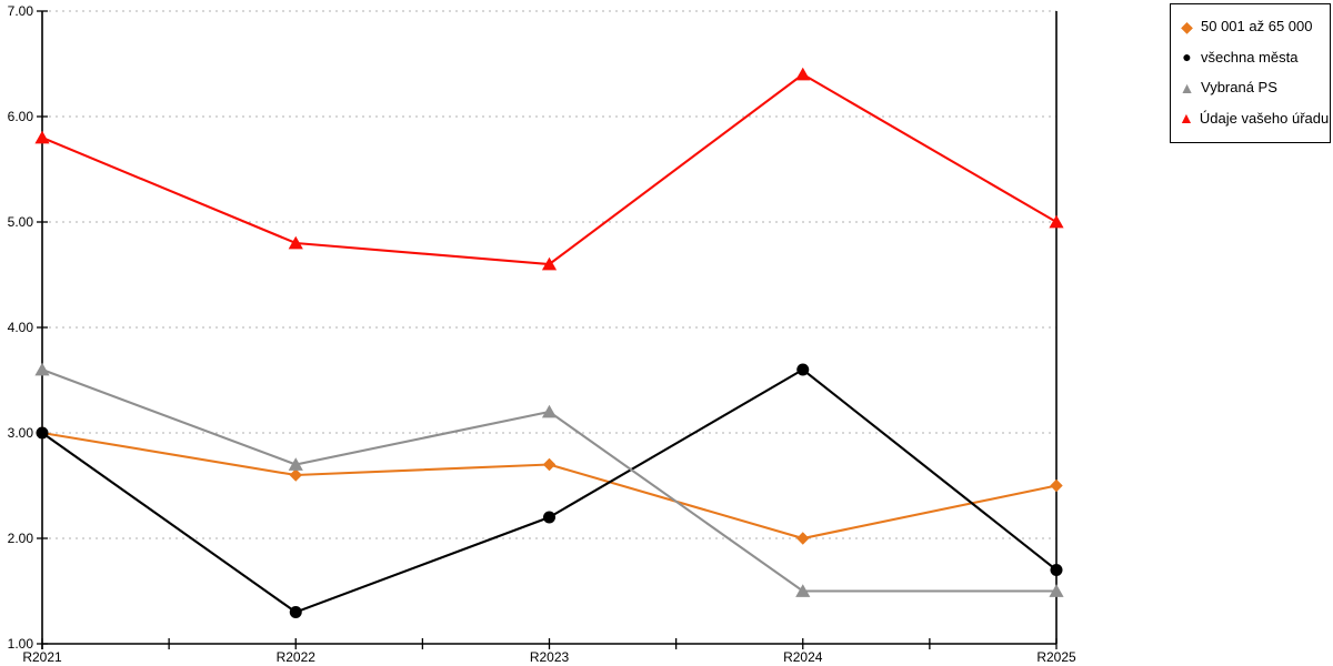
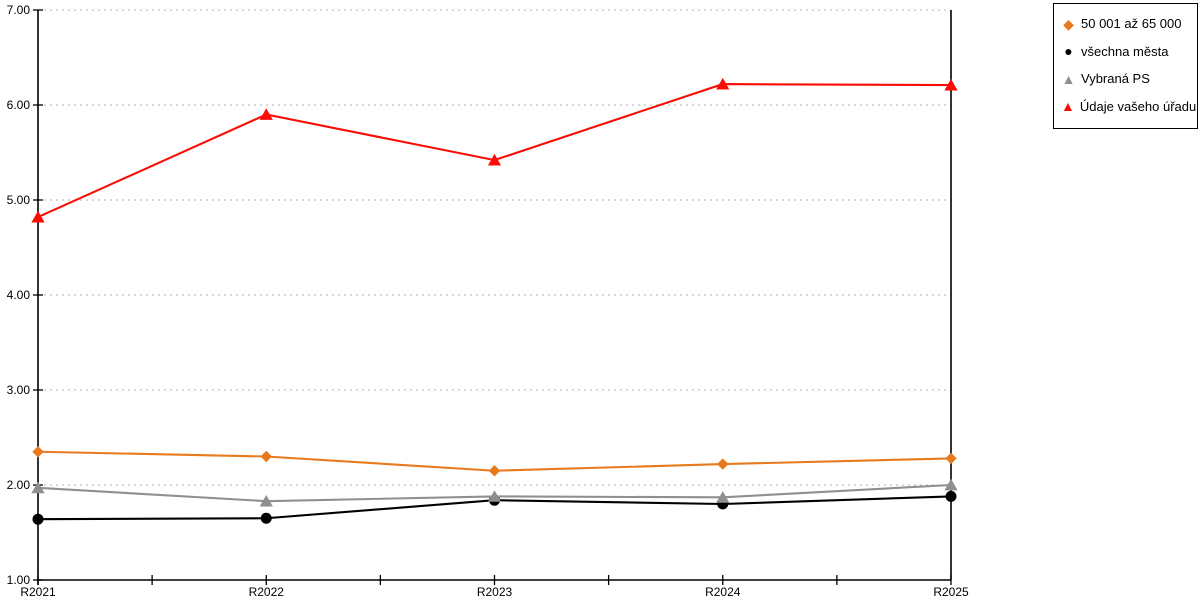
50 001 až 65 000/R2021: 3.0 -> 2.4
všechna města/R2021: 3.0 -> 1.6
Vybraná PS/R2021: 3.6 -> 2.0
Údaje vašeho úřadu/R2021: 5.8 -> 4.8
50 001 až 65 000/R2022: 2.6 -> 2.3
všechna města/R2022: 1.3 -> 1.6
Vybraná PS/R2022: 2.7 -> 1.8
Údaje vašeho úřadu/R2022: 4.8 -> 5.9
50 001 až 65 000/R2023: 2.7 -> 2.1
všechna města/R2023: 2.2 -> 1.8
Vybraná PS/R2023: 3.2 -> 1.9
Údaje vašeho úřadu/R2023: 4.6 -> 5.4
50 001 až 65 000/R2024: 2.0 -> 2.2
všechna města/R2024: 3.6 -> 1.8
Vybraná PS/R2024: 1.5 -> 1.9
Údaje vašeho úřadu/R2024: 6.4 -> 6.2
50 001 až 65 000/R2025: 2.5 -> 2.3
všechna města/R2025: 1.7 -> 1.9
Vybraná PS/R2025: 1.5 -> 2.0
Údaje vašeho úřadu/R2025: 5.0 -> 6.2
